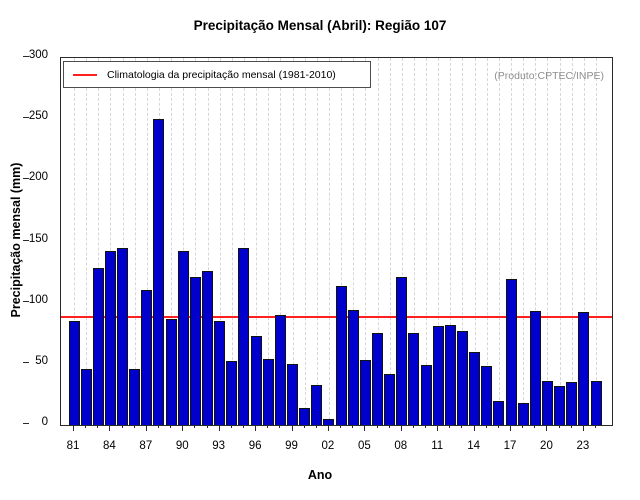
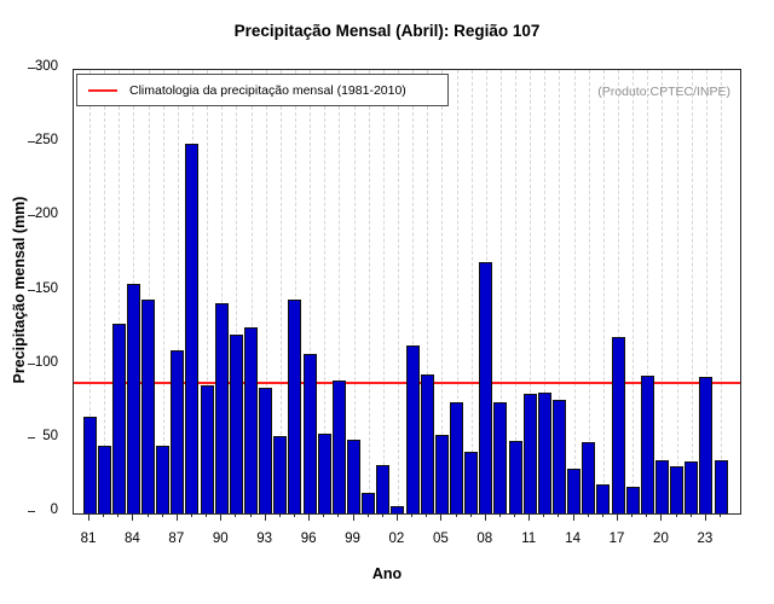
81: 85 -> 65
84: 142 -> 155
96: 73 -> 108
08: 121 -> 170
14: 60 -> 30
